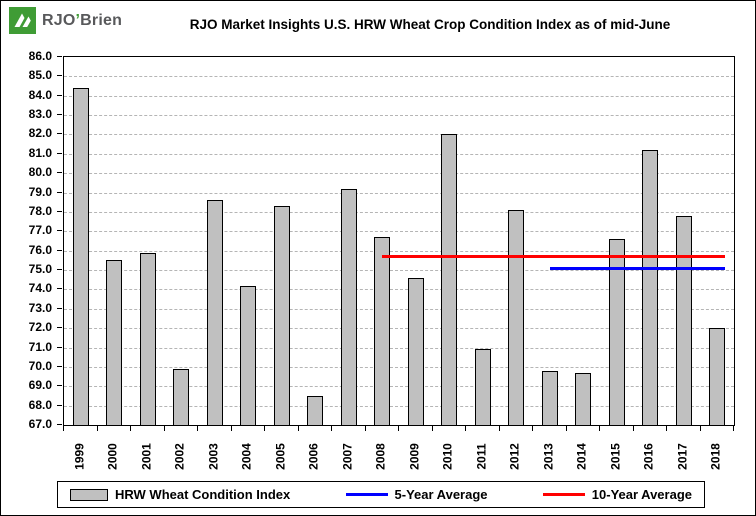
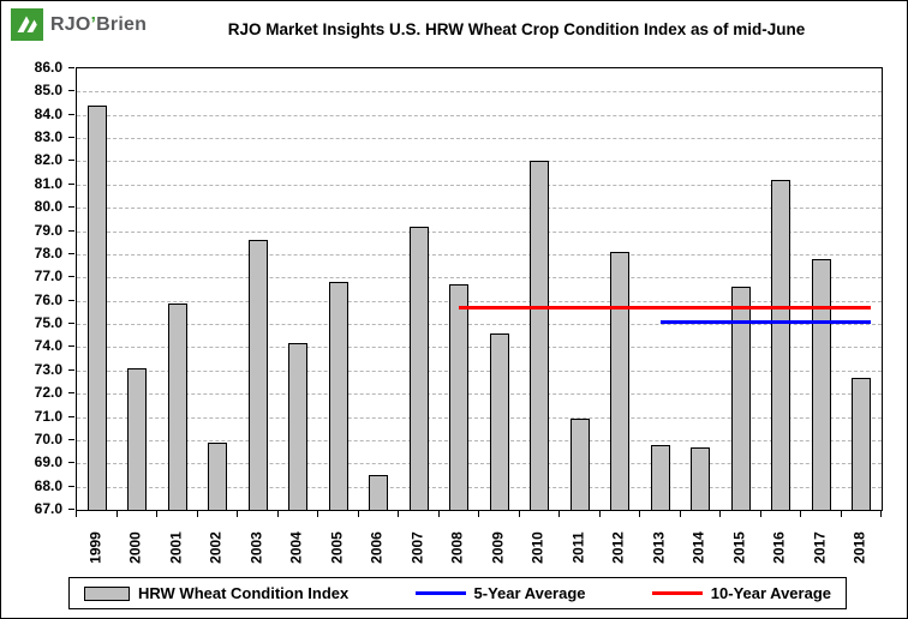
2000: 75.5 -> 73.1
2005: 78.3 -> 76.8
2018: 72.0 -> 72.7
